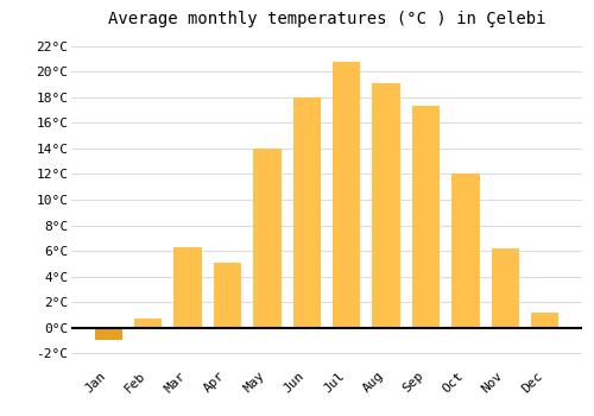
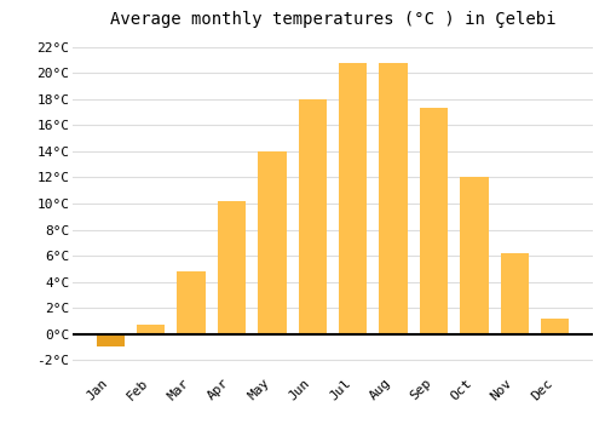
Mar: 6.3°C -> 4.8°C
Apr: 5.1°C -> 10.2°C
Aug: 19.1°C -> 20.8°C
